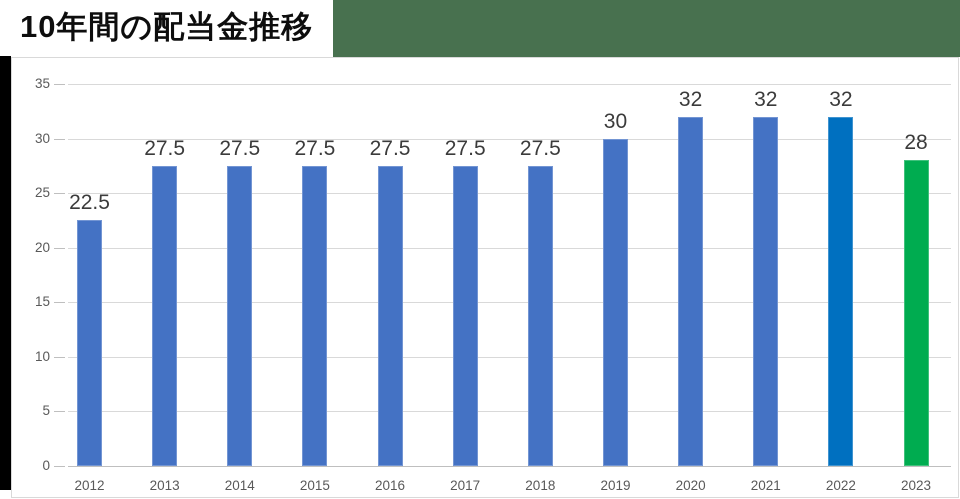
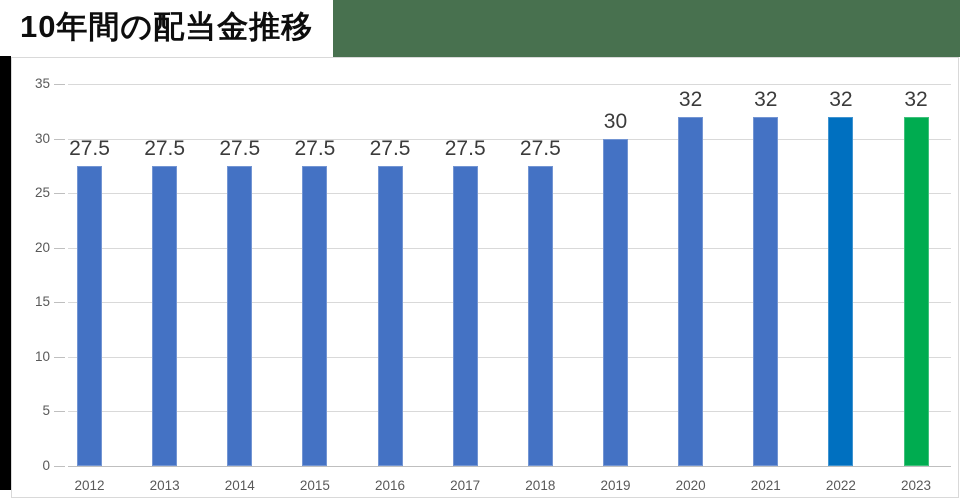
2012: 22.5 -> 27.5
2023: 28 -> 32
